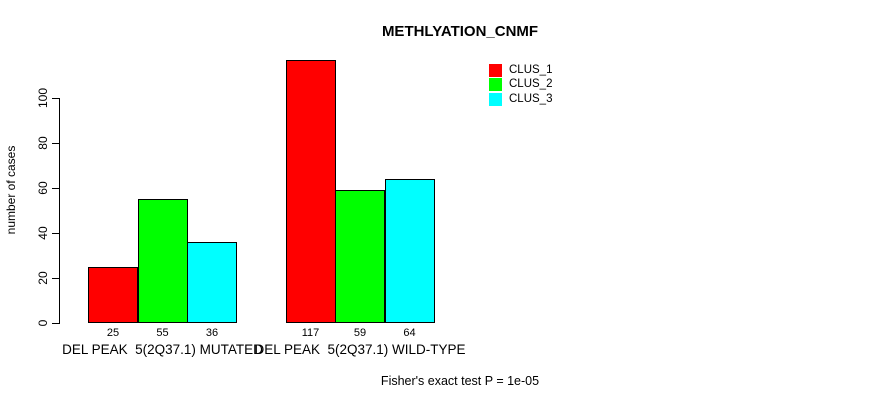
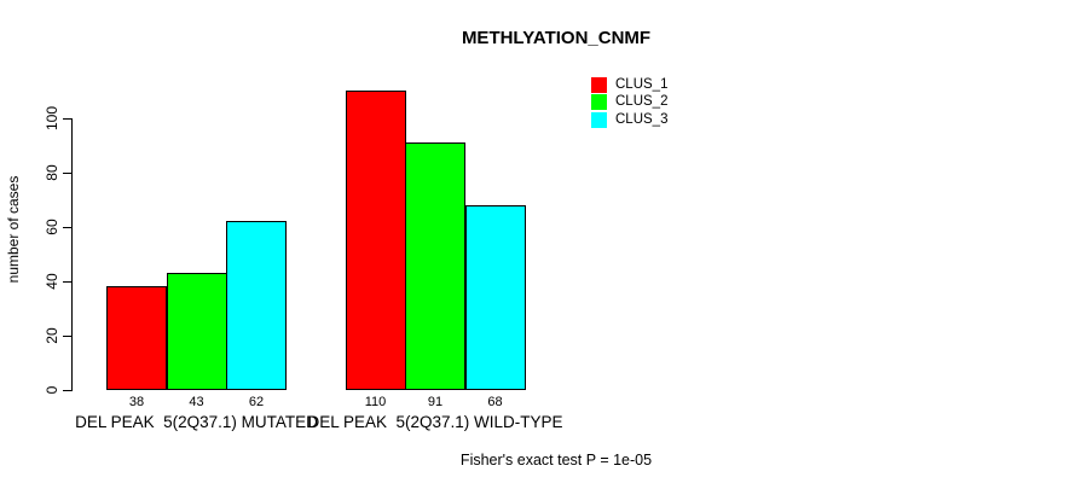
CLUS_1/DEL PEAK 5(2Q37.1) MUTATED: 25 -> 38
CLUS_2/DEL PEAK 5(2Q37.1) MUTATED: 55 -> 43
CLUS_3/DEL PEAK 5(2Q37.1) MUTATED: 36 -> 62
CLUS_1/DEL PEAK 5(2Q37.1) WILD-TYPE: 117 -> 110
CLUS_2/DEL PEAK 5(2Q37.1) WILD-TYPE: 59 -> 91
CLUS_3/DEL PEAK 5(2Q37.1) WILD-TYPE: 64 -> 68
